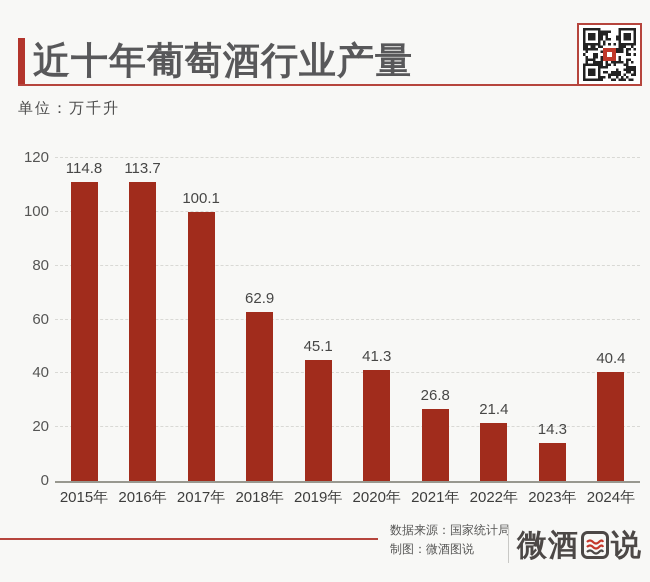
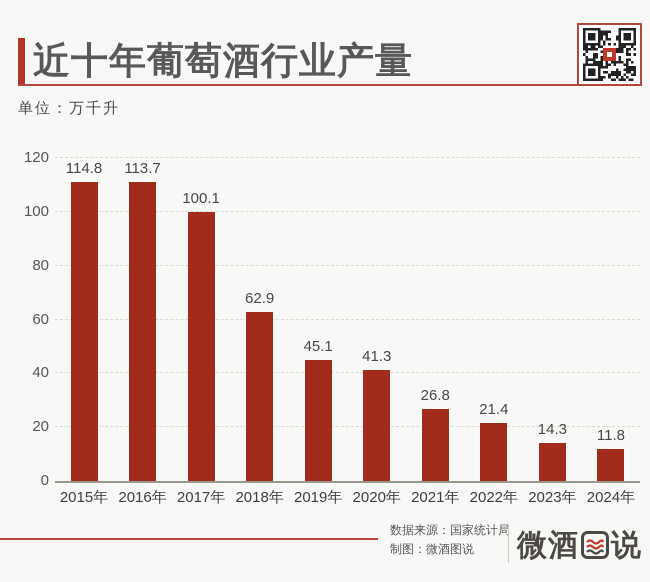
2024年: 40.4 -> 11.8
